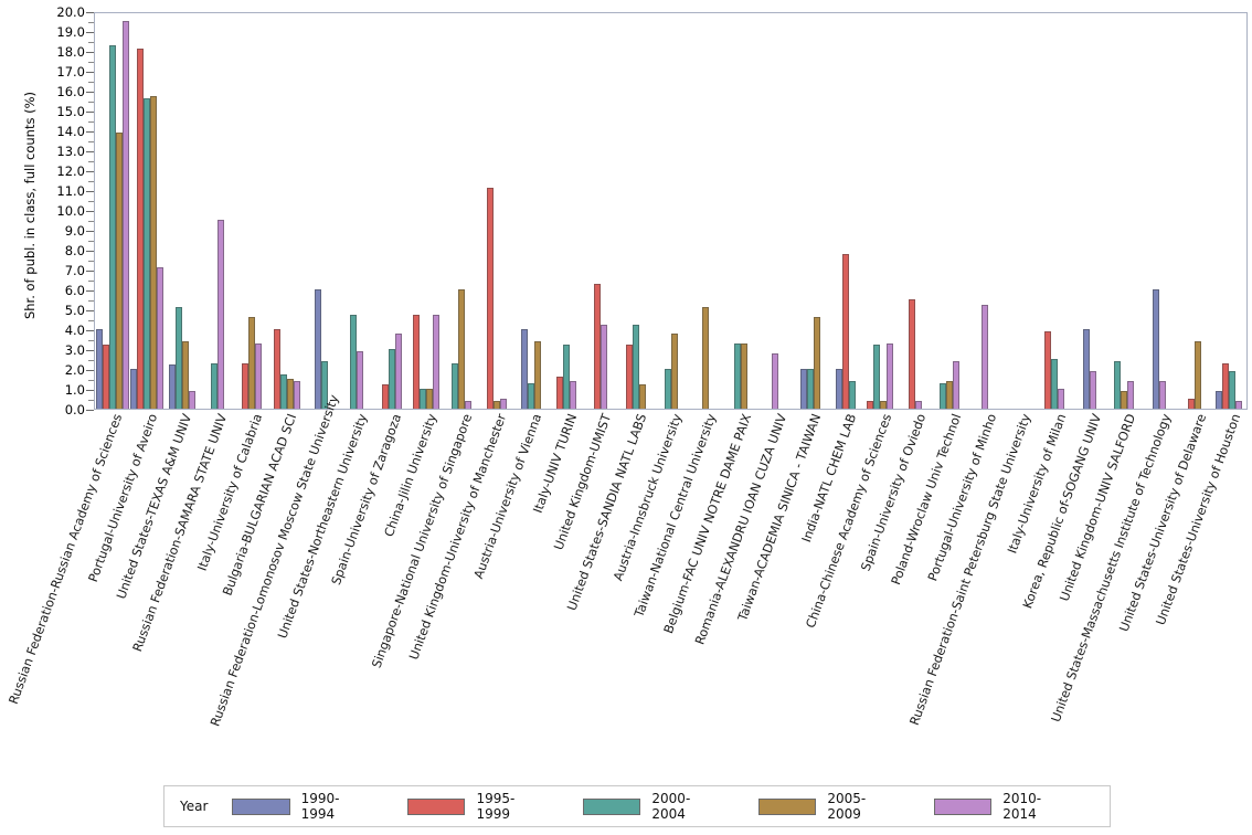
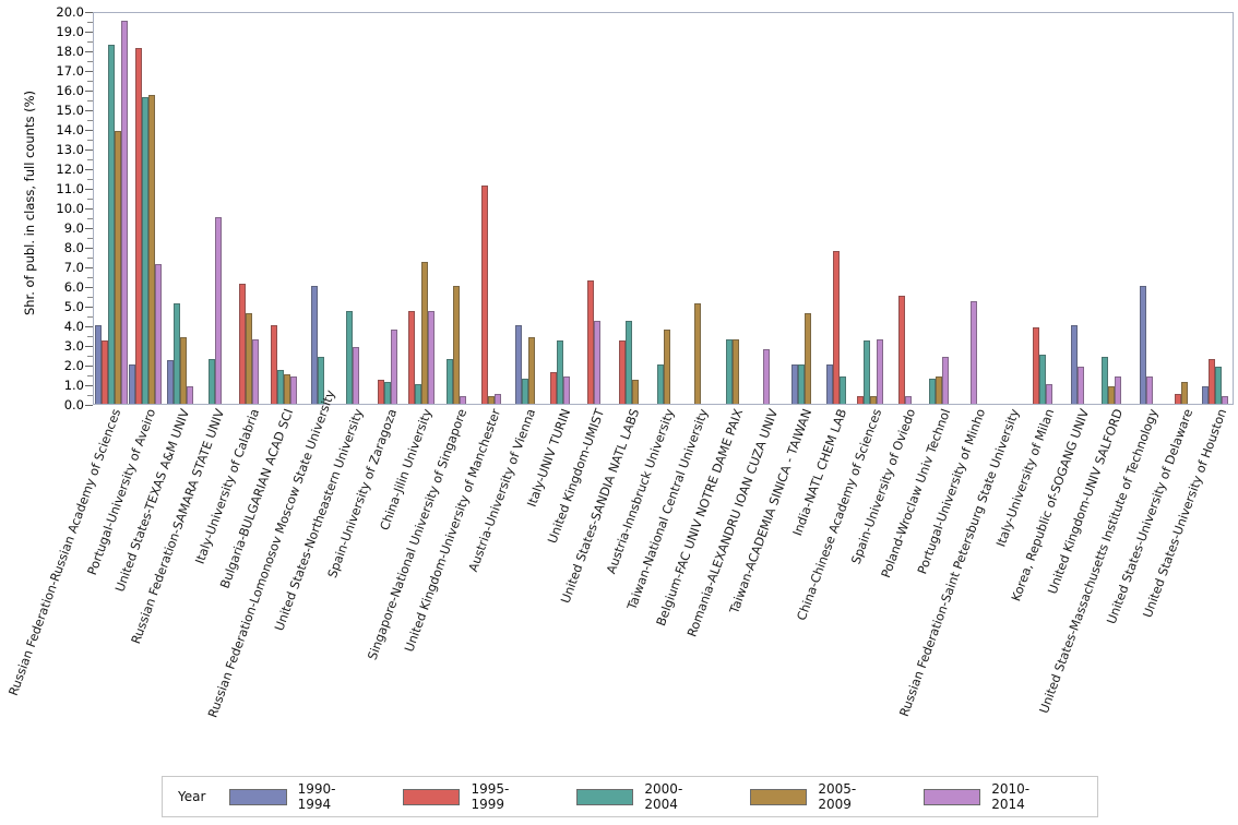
1995-1999/Italy-University of Calabria: 2.3 -> 6.1
2000-2004/Spain-University of Zaragoza: 3.0 -> 1.1
2005-2009/China-Jilin University: 1.0 -> 7.2
2005-2009/United States-University of Delaware: 3.4 -> 1.1
